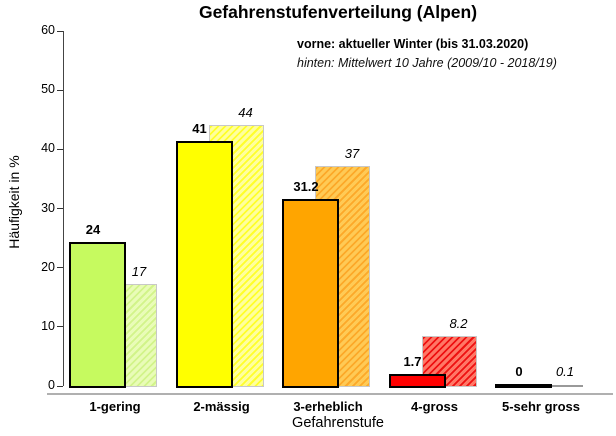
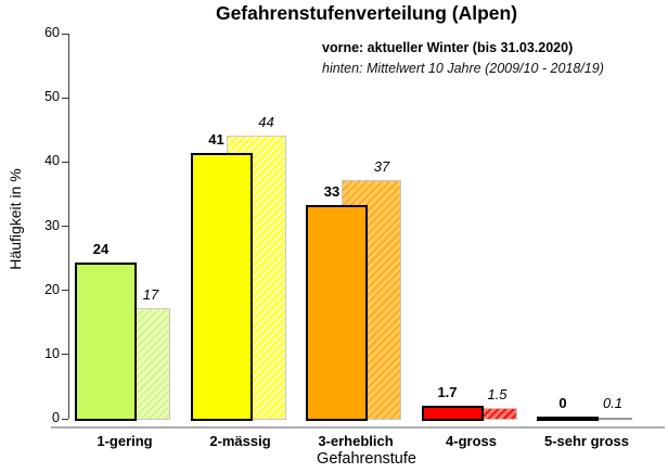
vorne: aktueller Winter (bis 31.03.2020)/3-erheblich: 31.2 -> 33
hinten: Mittelwert 10 Jahre (2009/10 - 2018/19)/4-gross: 8.2 -> 1.5
